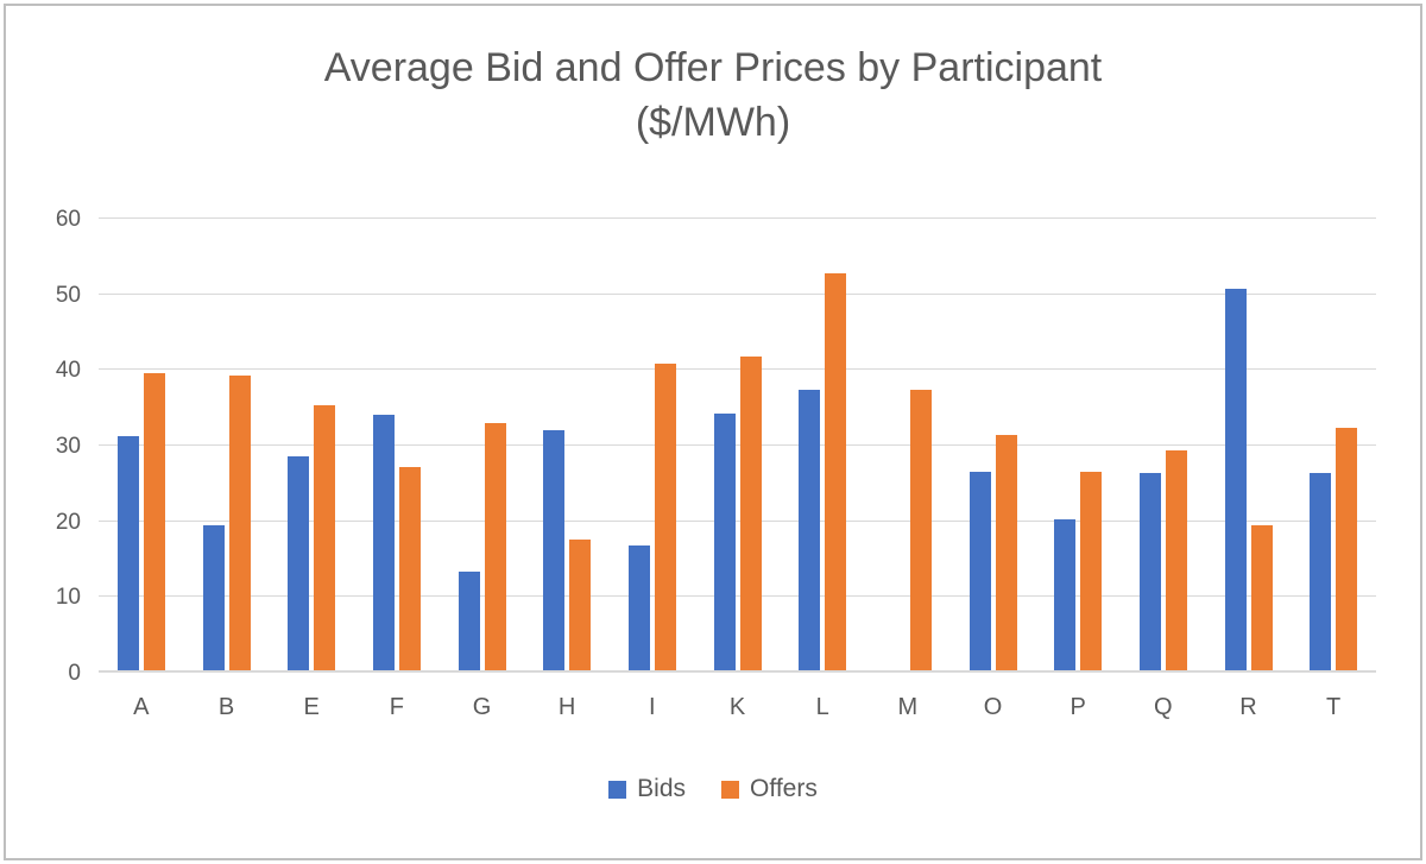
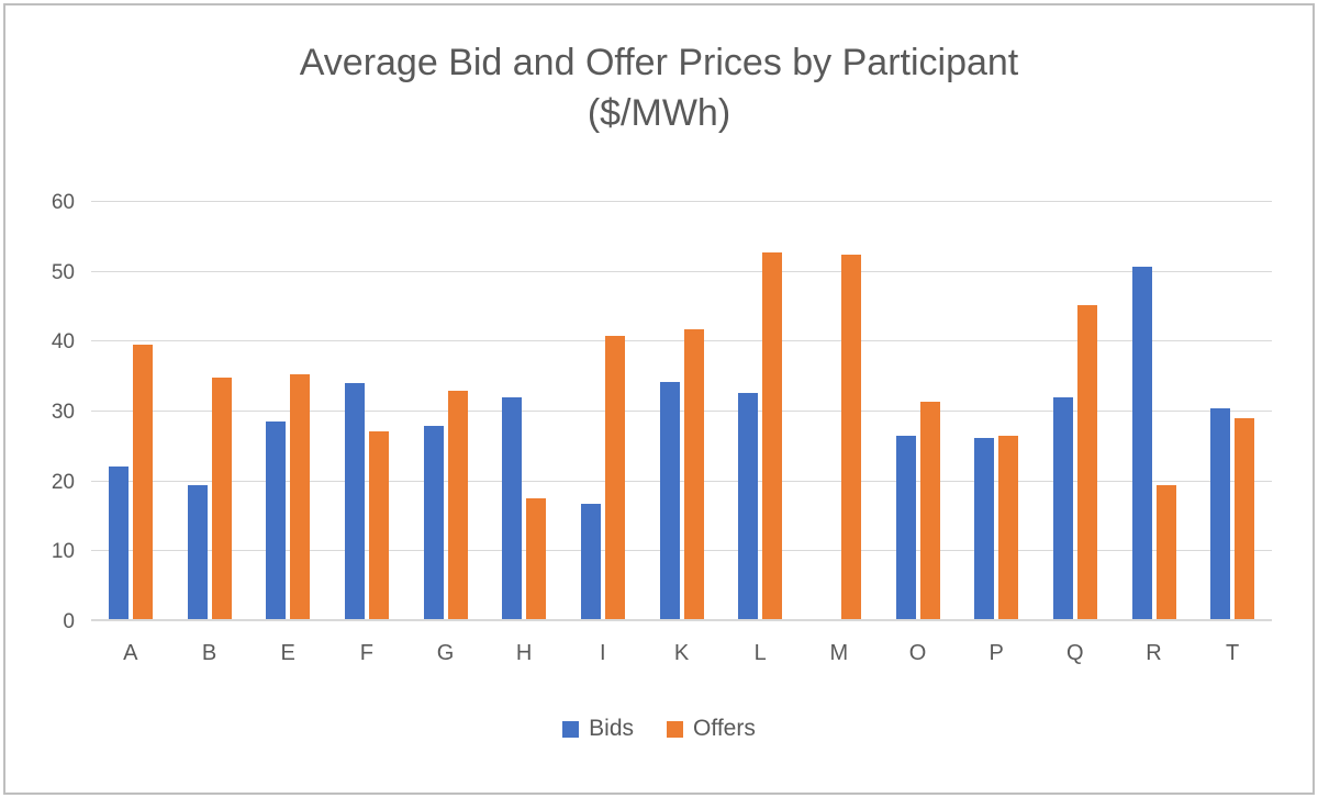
Bids/A: 31 -> 22
Offers/B: 39 -> 34
Bids/G: 13 -> 28
Bids/L: 37 -> 32
Offers/M: 37 -> 52
Bids/P: 20 -> 26
Bids/Q: 26 -> 32
Offers/Q: 29 -> 45
Bids/T: 26 -> 30
Offers/T: 32 -> 29
